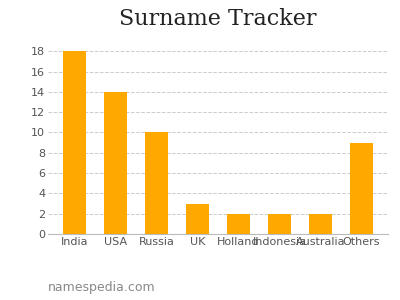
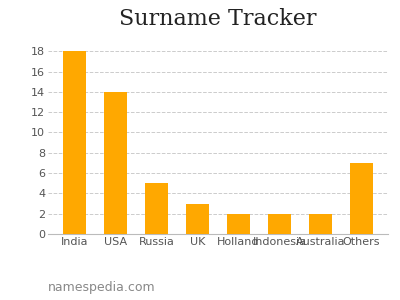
Russia: 10 -> 5
Others: 9 -> 7
